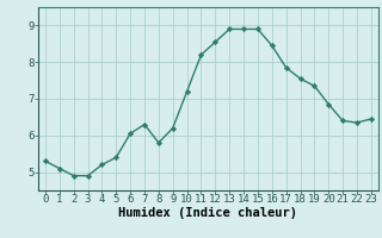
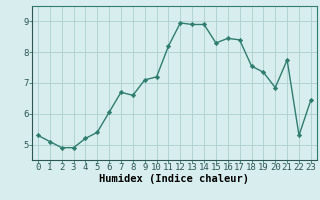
7: 6.30 -> 6.70
8: 5.80 -> 6.60
9: 6.20 -> 7.10
12: 8.55 -> 8.95
15: 8.90 -> 8.30
17: 7.85 -> 8.40
21: 6.40 -> 7.75
22: 6.35 -> 5.30
